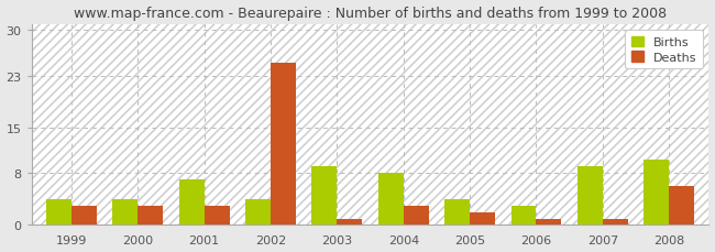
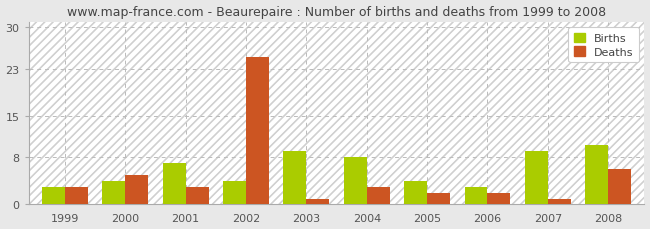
Births/1999: 4 -> 3
Deaths/2000: 3 -> 5
Deaths/2006: 1 -> 2
